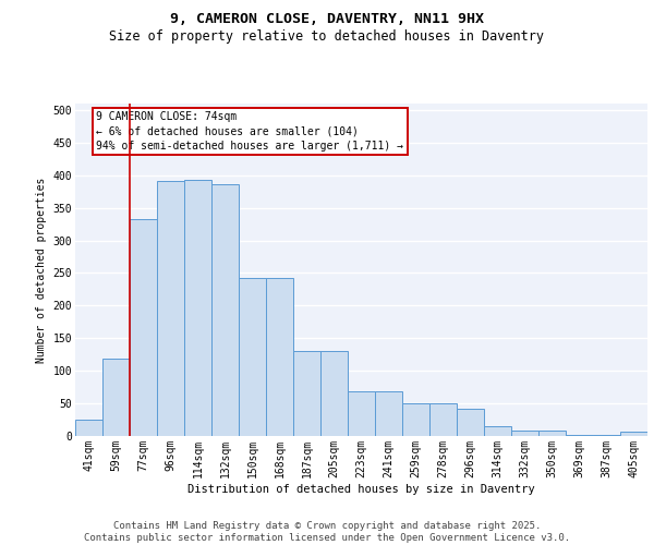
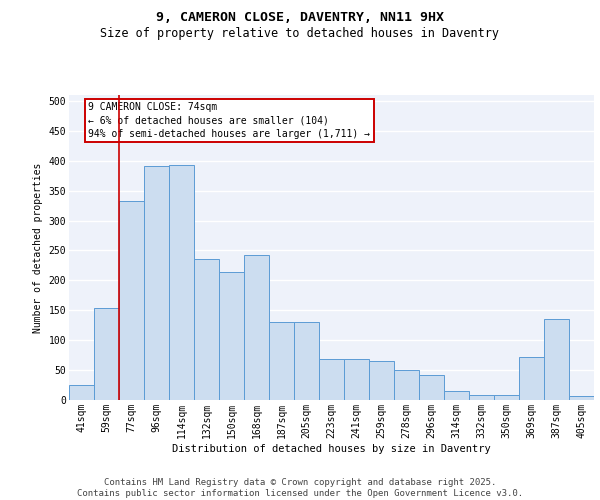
59sqm: 118 -> 154
132sqm: 386 -> 236
150sqm: 243 -> 214
259sqm: 50 -> 66
369sqm: 2 -> 72
387sqm: 2 -> 136
